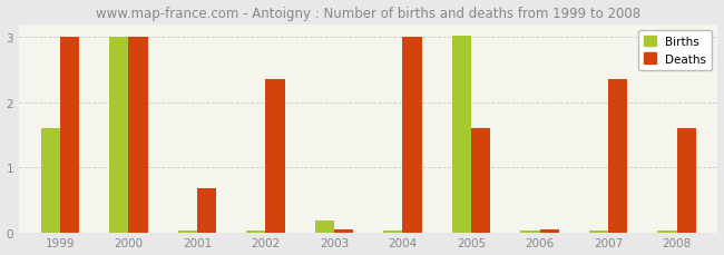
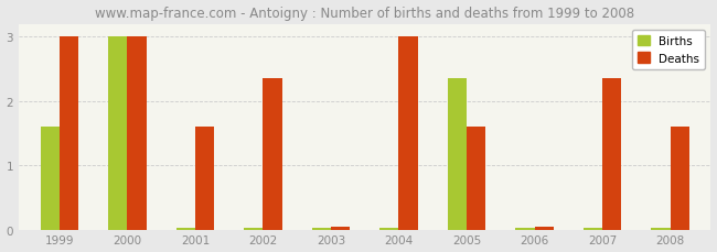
Deaths/2001: 0.68 -> 1.60
Births/2003: 0.18 -> 0.03
Births/2005: 3.02 -> 2.35
